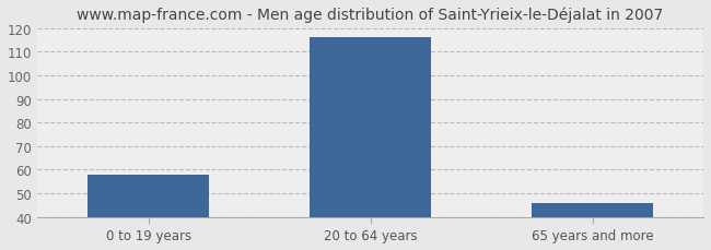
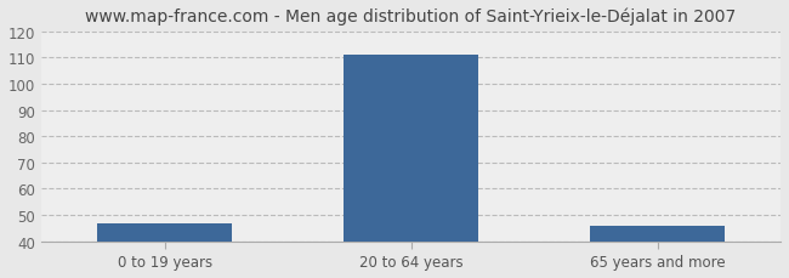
0 to 19 years: 58 -> 47
20 to 64 years: 116 -> 111
